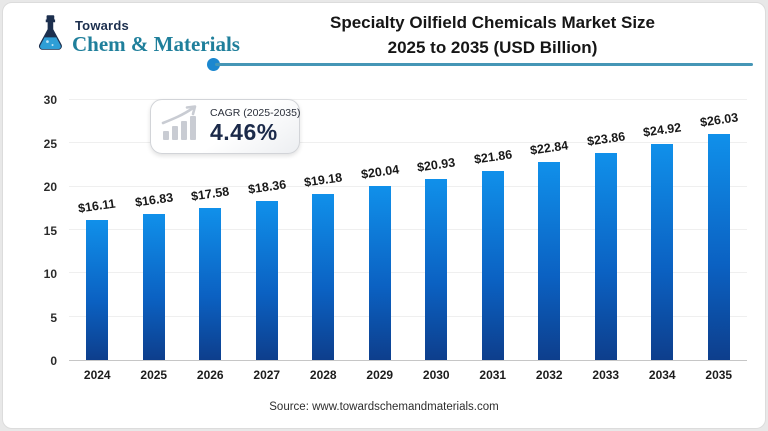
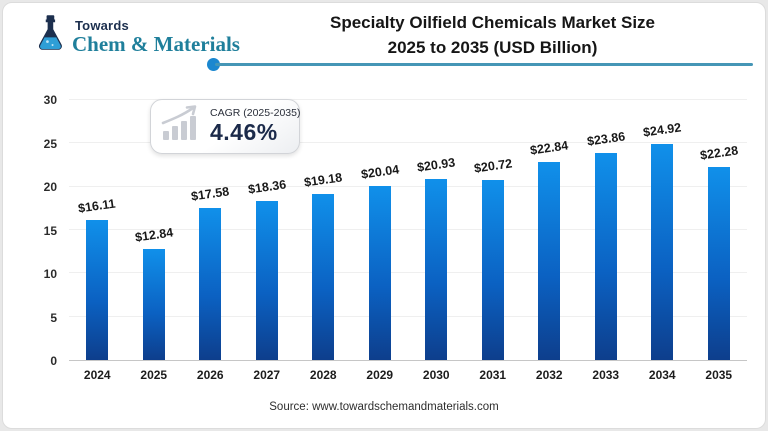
2025: $16.83 -> $12.84
2031: $21.86 -> $20.72
2035: $26.03 -> $22.28
